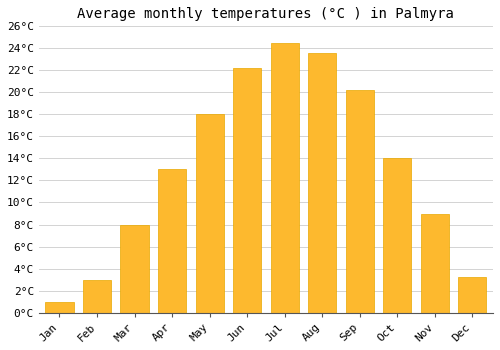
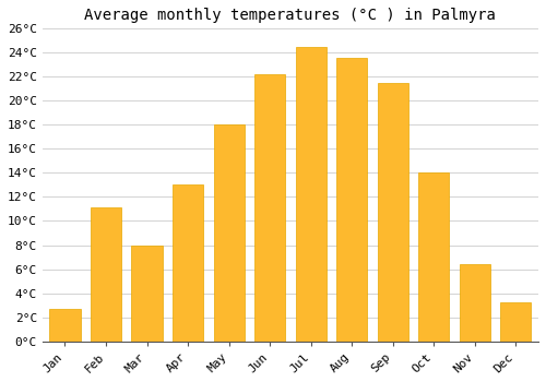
Jan: 1.0°C -> 2.7°C
Feb: 3.0°C -> 11.1°C
Sep: 20.2°C -> 21.5°C
Nov: 9.0°C -> 6.4°C
